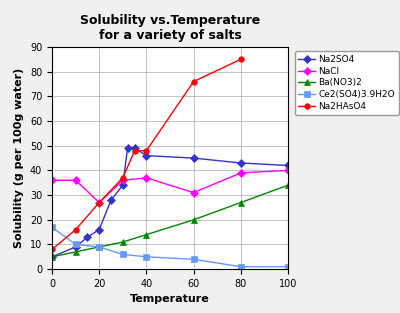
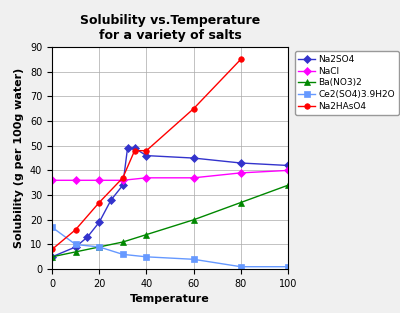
Na2SO4/20: 16 -> 19
NaCl/20: 27 -> 36
NaCl/60: 31 -> 37
Na2HAsO4/60: 76 -> 65
